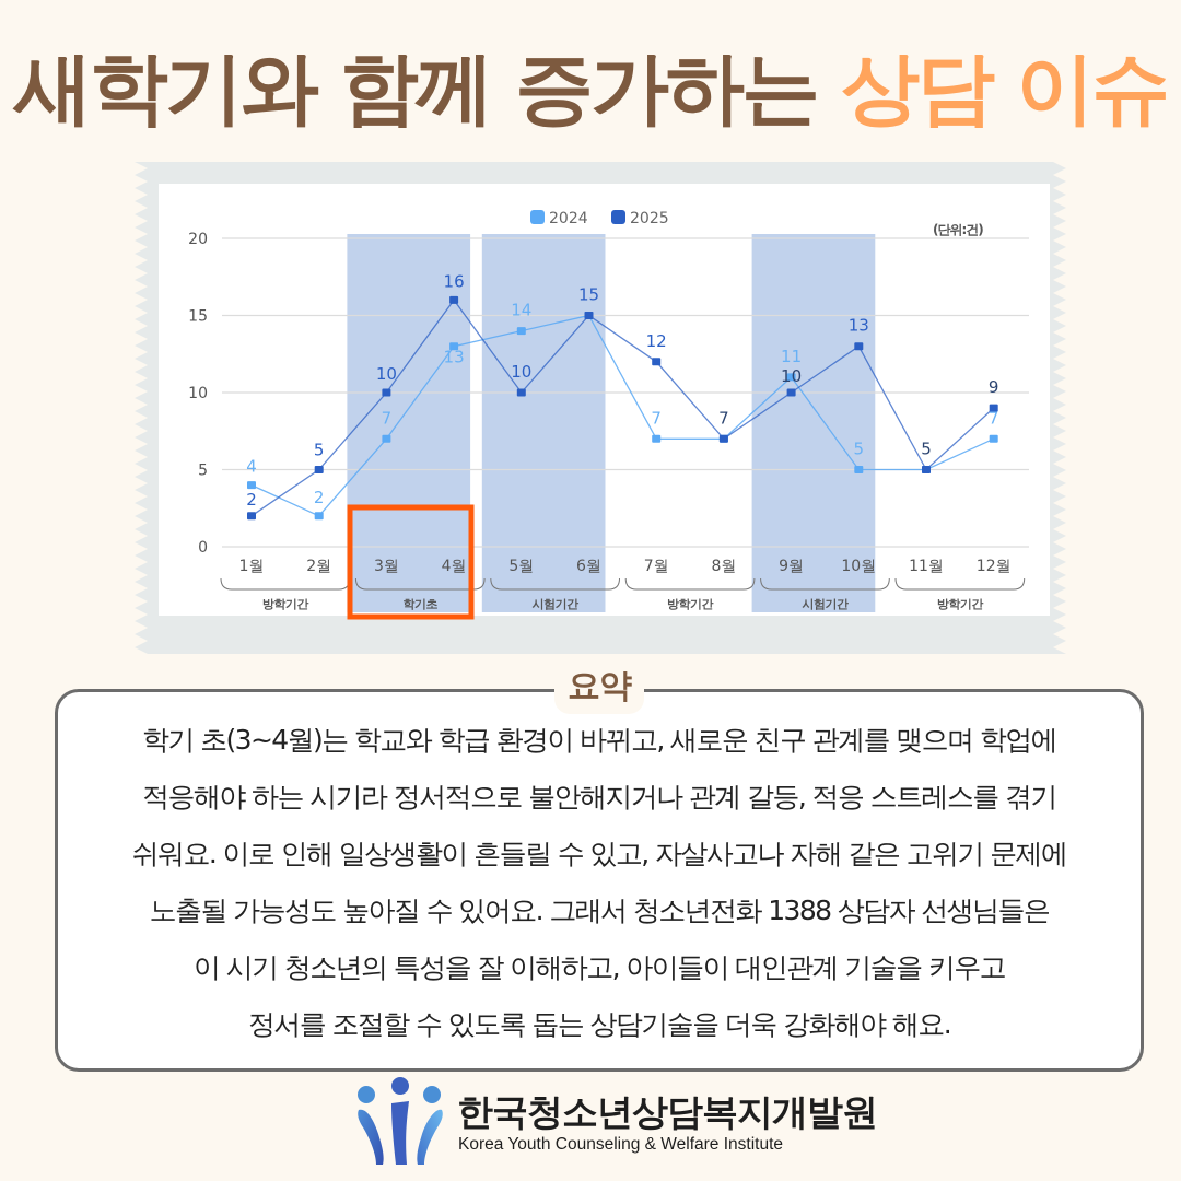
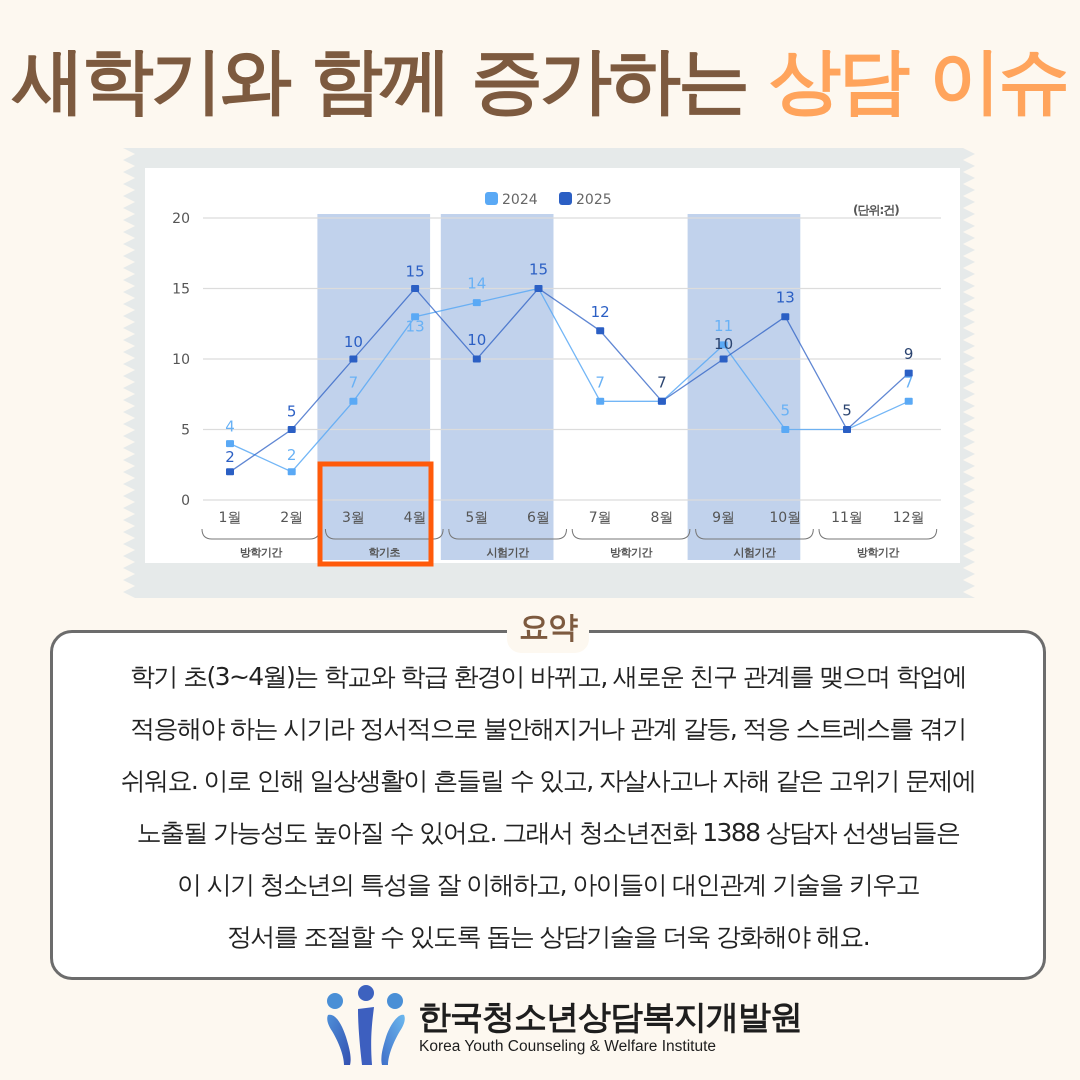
2025/4월: 16 -> 15
